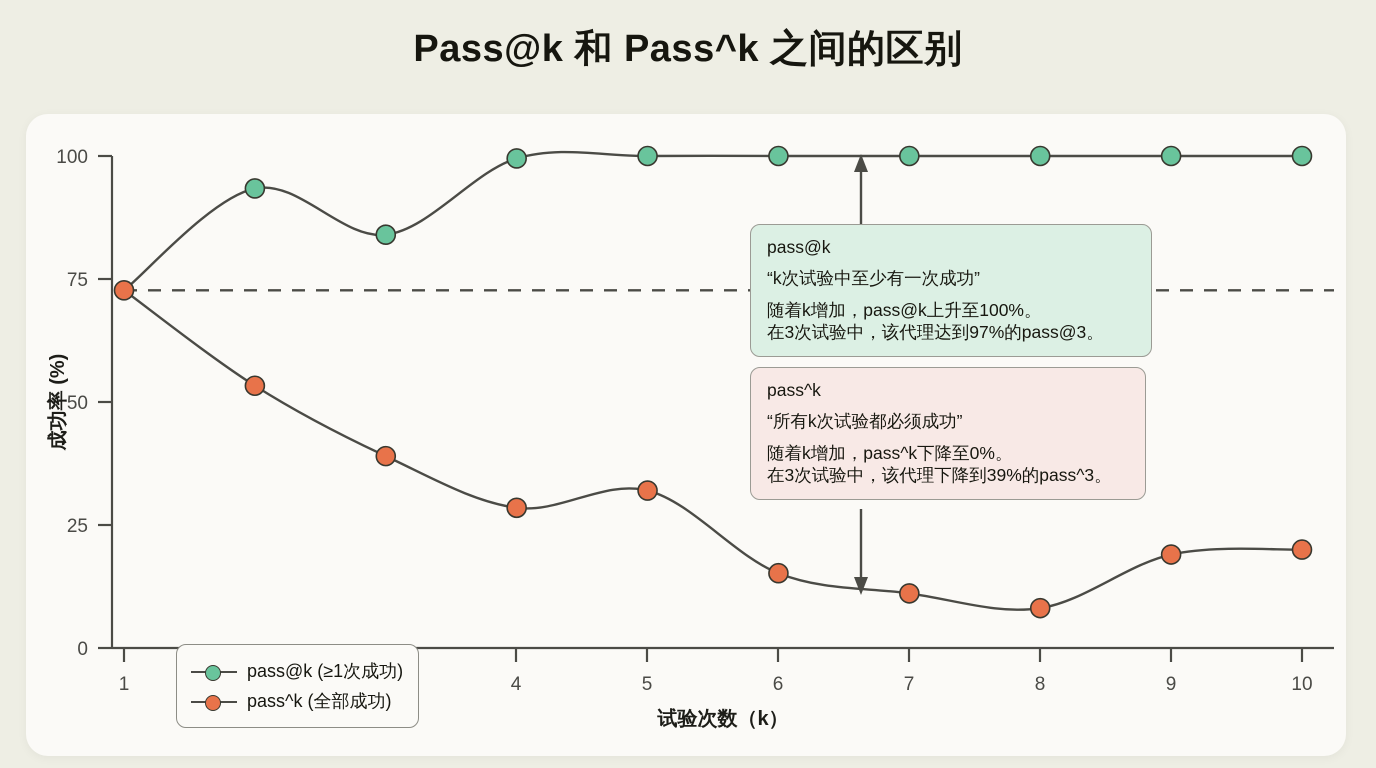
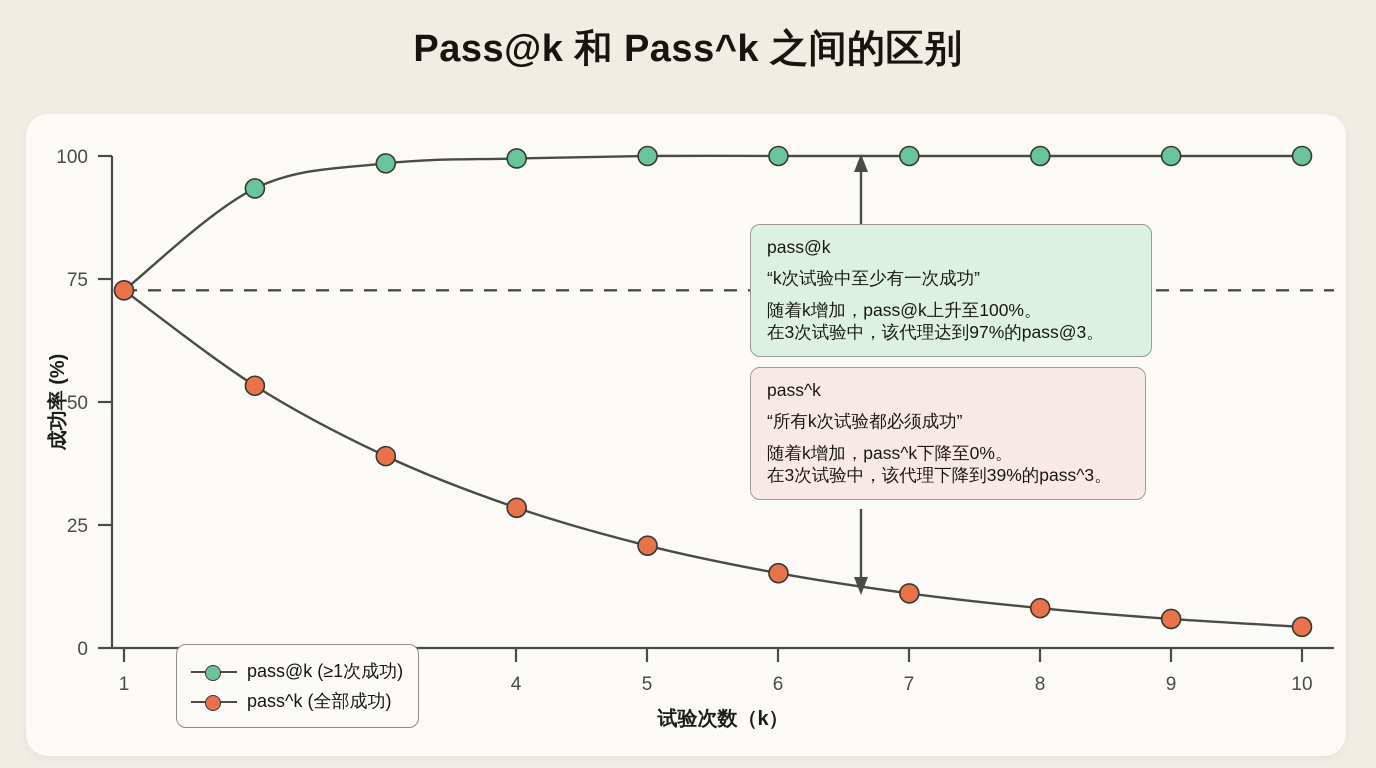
pass@k (≥1次成功)/3: 84 -> 98
pass^k (全部成功)/5: 32 -> 21
pass^k (全部成功)/9: 19 -> 6
pass^k (全部成功)/10: 20 -> 4
